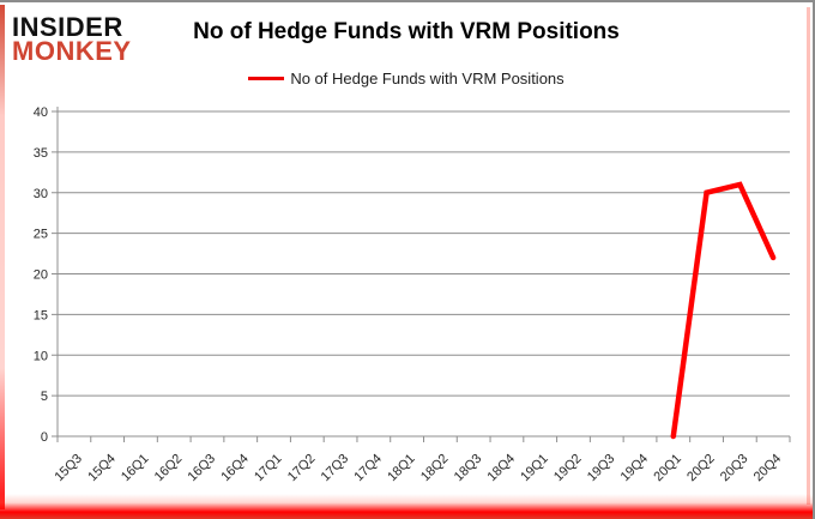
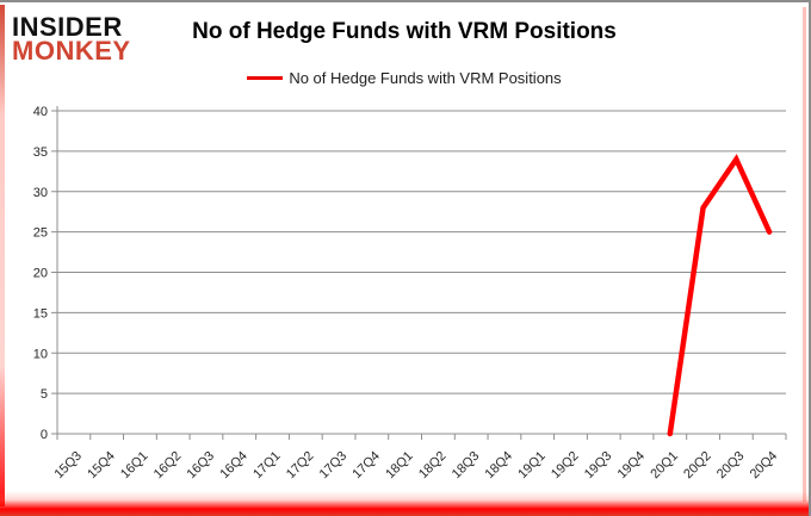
20Q2: 30 -> 28
20Q3: 31 -> 34
20Q4: 22 -> 25
